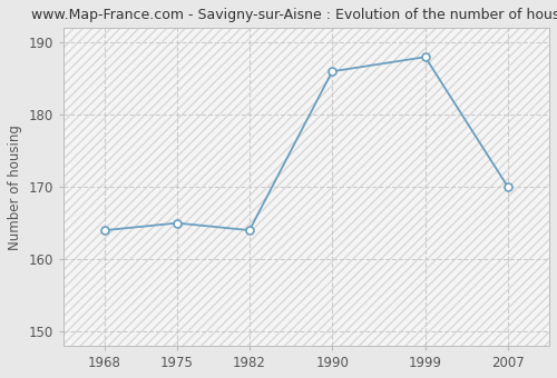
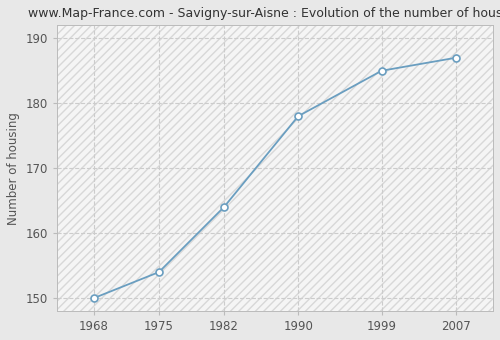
1968: 164 -> 150
1975: 165 -> 154
1990: 186 -> 178
1999: 188 -> 185
2007: 170 -> 187
